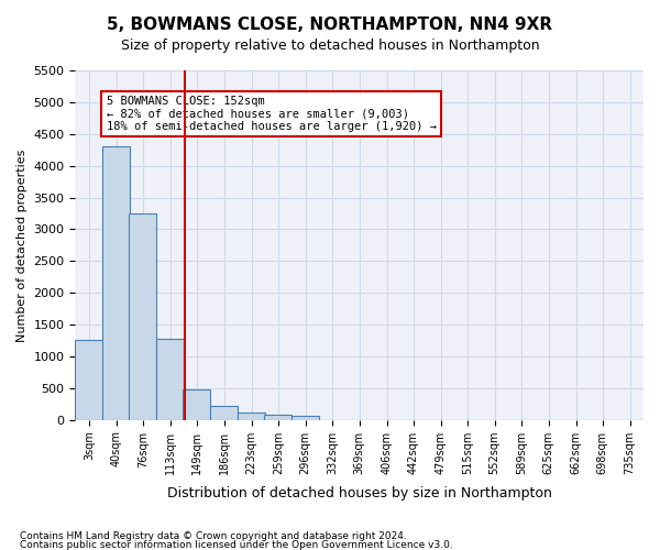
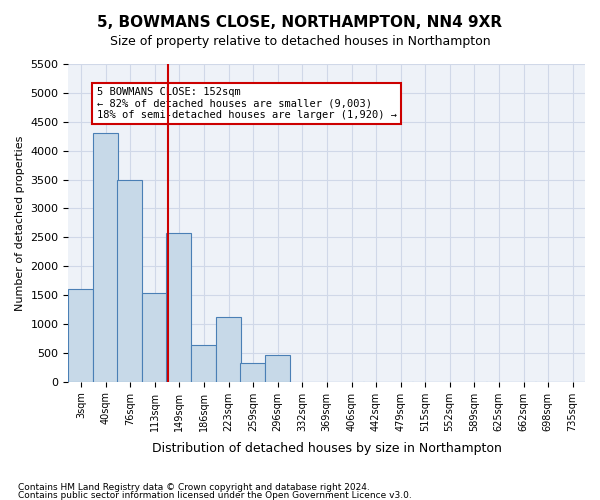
3sqm: 1250 -> 1600
76sqm: 3250 -> 3500
113sqm: 1270 -> 1540
149sqm: 480 -> 2580
186sqm: 220 -> 640
223sqm: 110 -> 1120
259sqm: 80 -> 320
296sqm: 60 -> 460
